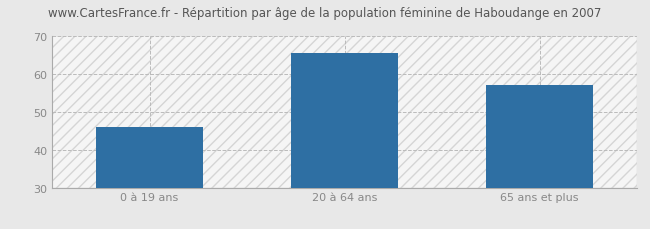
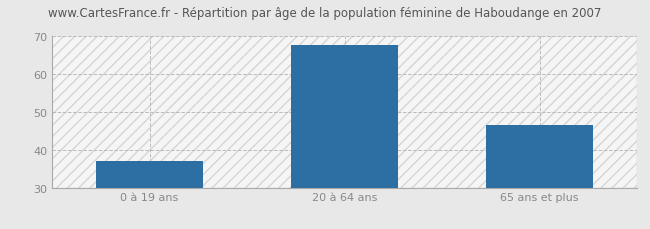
0 à 19 ans: 46.0 -> 37.0
20 à 64 ans: 65.5 -> 67.5
65 ans et plus: 57.0 -> 46.5
